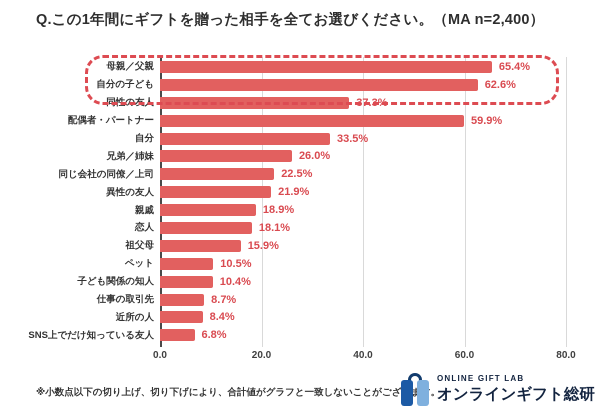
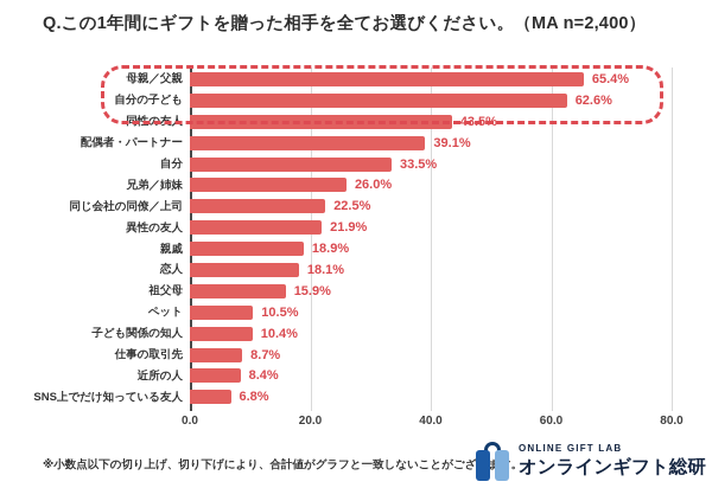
同性の友人: 37.3% -> 43.5%
配偶者・パートナー: 59.9% -> 39.1%
